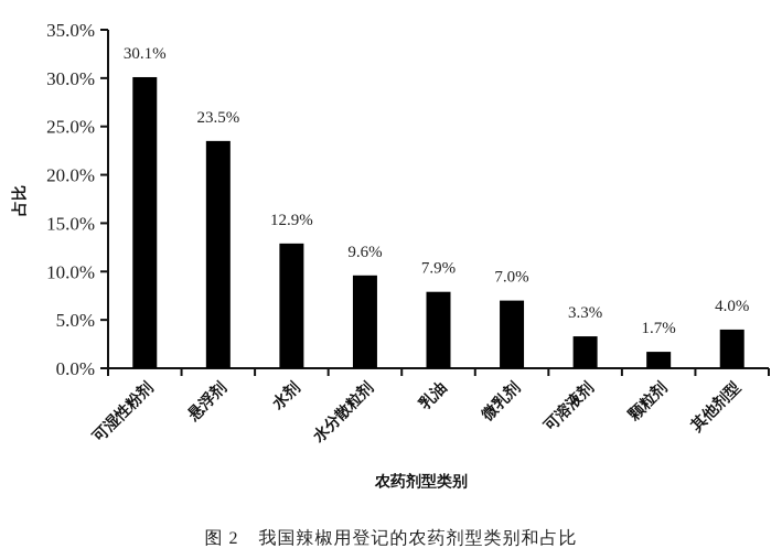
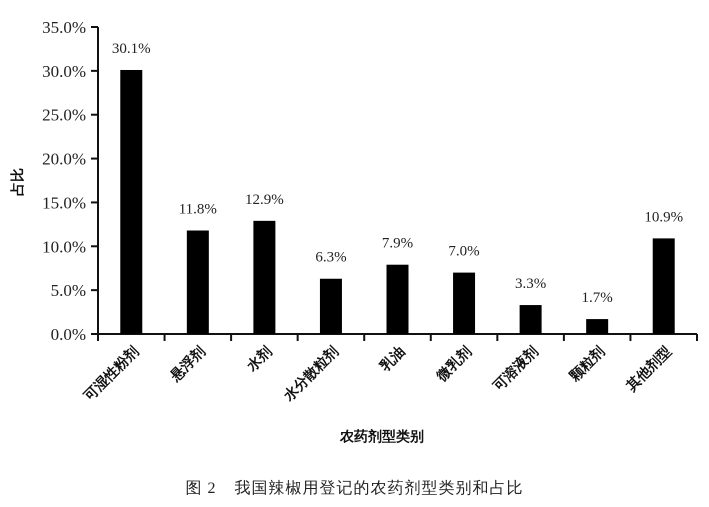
悬浮剂: 23.5% -> 11.8%
水分散粒剂: 9.6% -> 6.3%
其他剂型: 4.0% -> 10.9%
